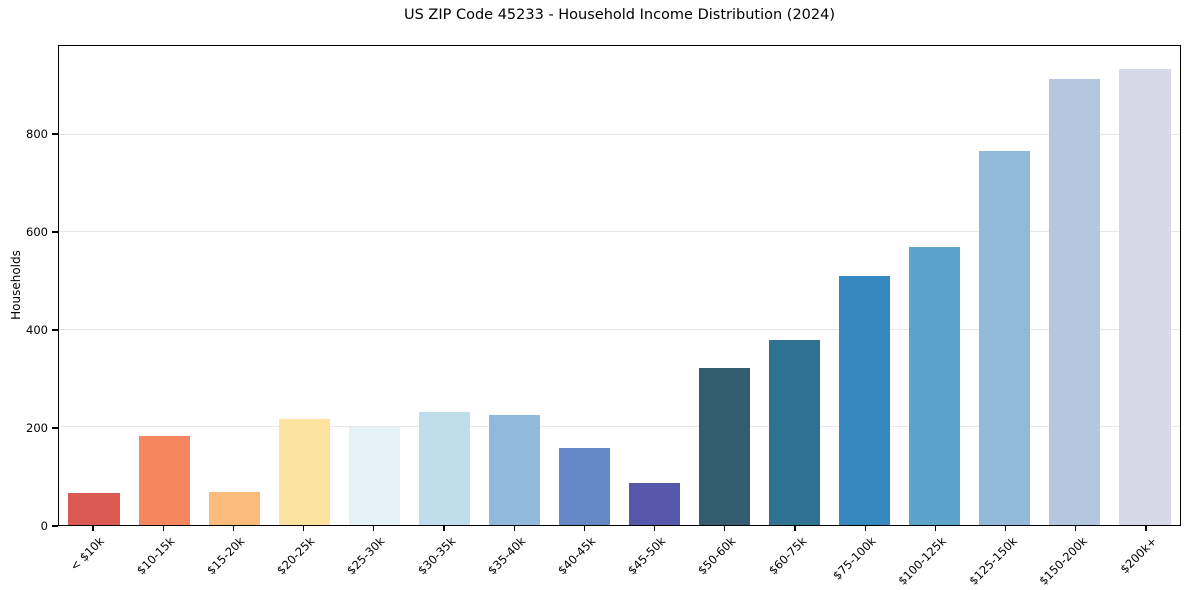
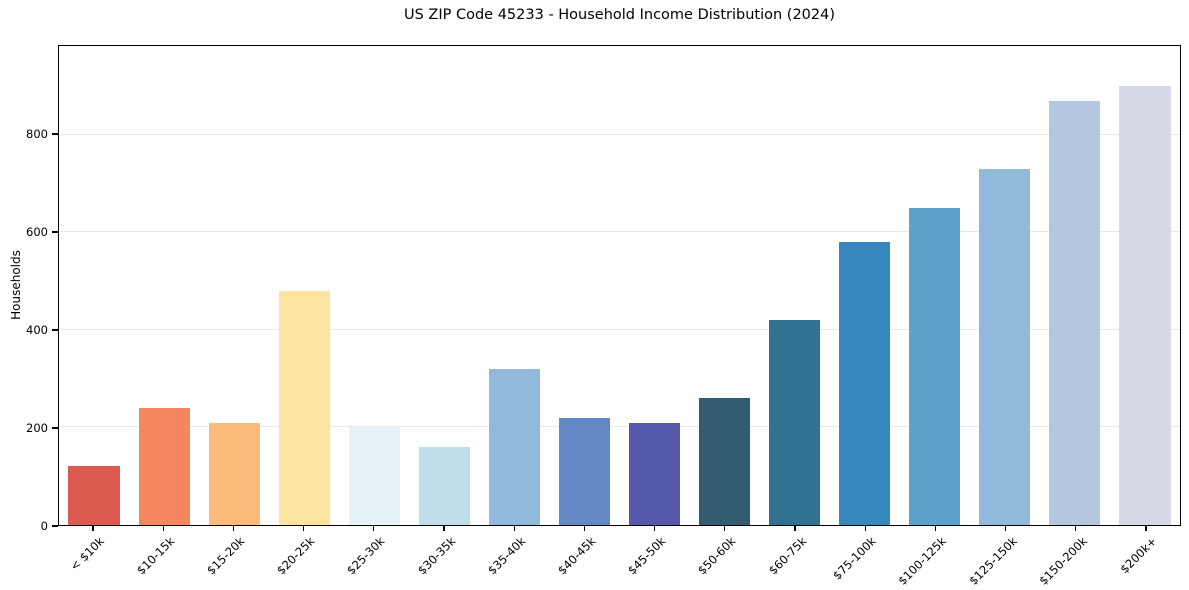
< $10k: 60 -> 120
$10-15k: 180 -> 240
$15-20k: 70 -> 210
$20-25k: 220 -> 480
$30-35k: 230 -> 160
$35-40k: 230 -> 320
$40-45k: 160 -> 220
$45-50k: 90 -> 210
$50-60k: 320 -> 260
$60-75k: 380 -> 420
$75-100k: 510 -> 580
$100-125k: 570 -> 650
$125-150k: 770 -> 730
$150-200k: 910 -> 870
$200k+: 940 -> 900
